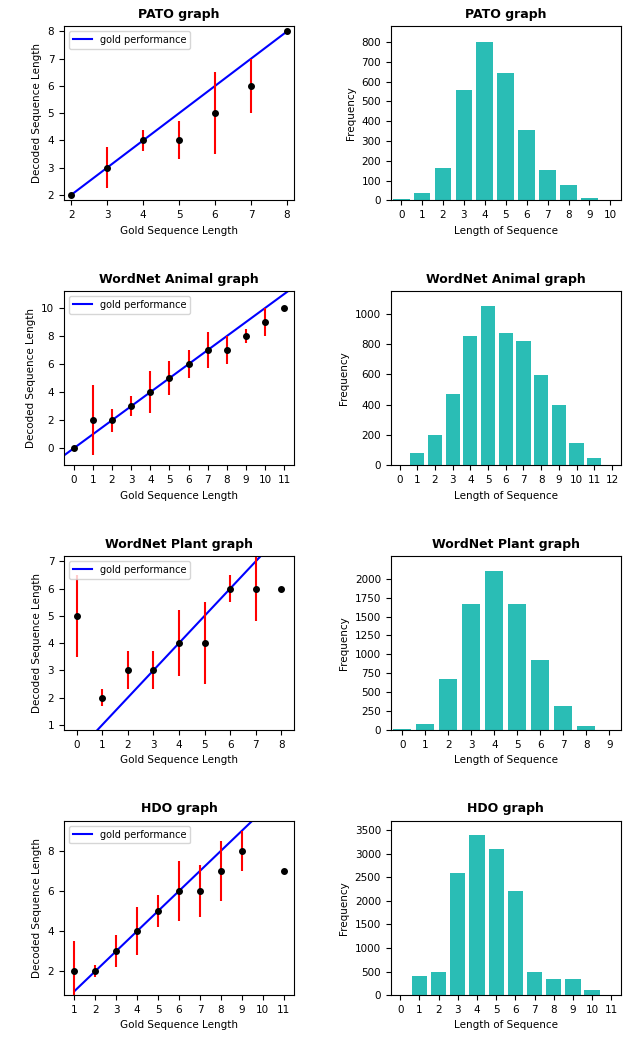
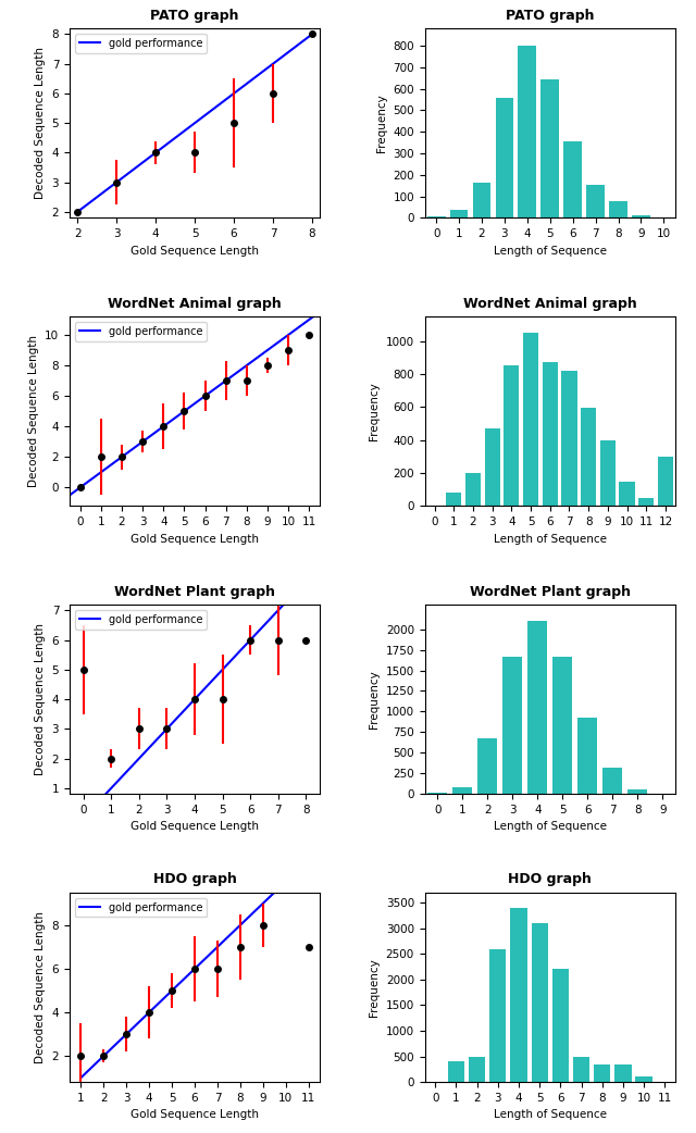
12: 0 -> 300
